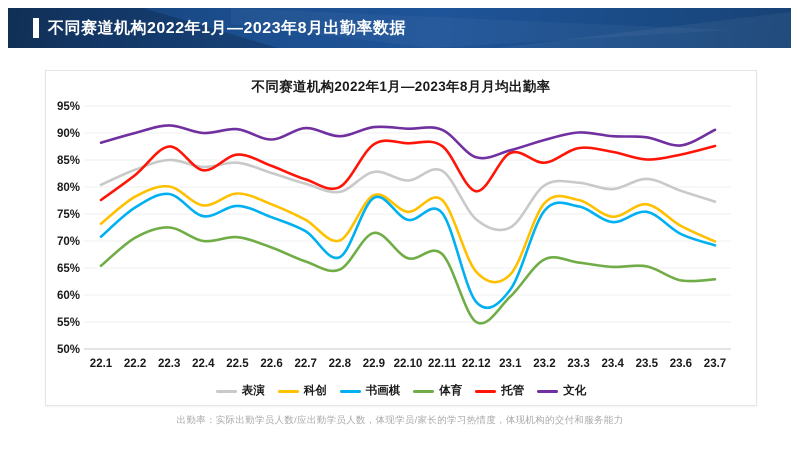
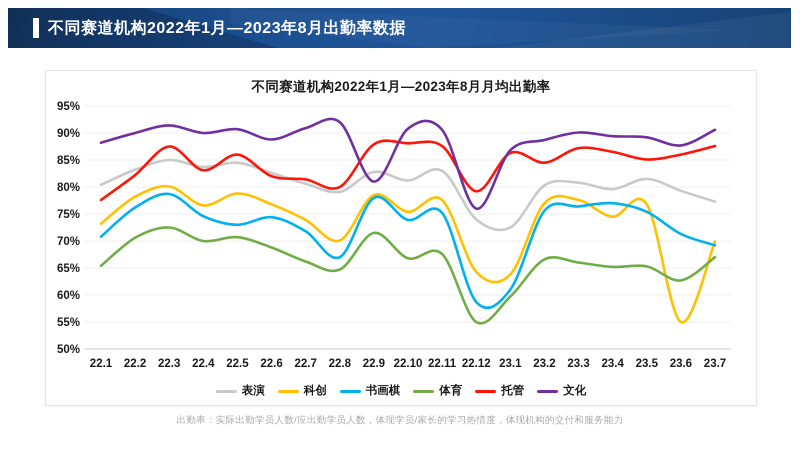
书画棋/22.5: 76% -> 73%
托管/22.6: 84% -> 82%
文化/22.8: 89% -> 92%
文化/22.9: 91% -> 81%
文化/22.12: 86% -> 76%
书画棋/23.4: 74% -> 77%
科创/23.6: 73% -> 55%
体育/23.7: 63% -> 67%
